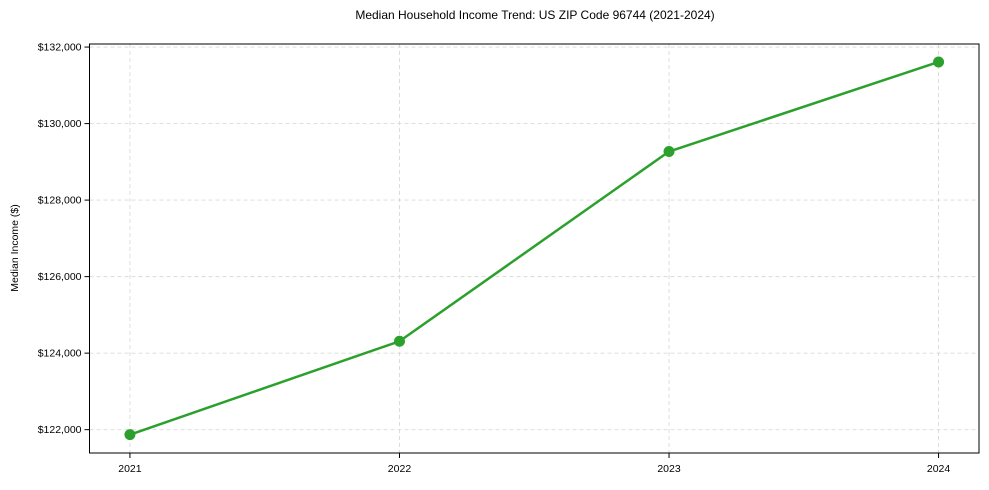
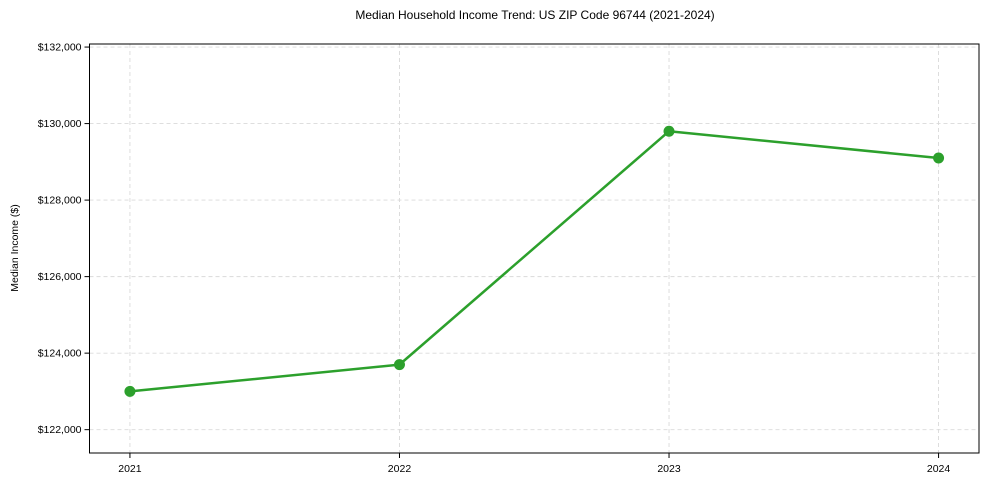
2021: $121900 -> $123000
2022: $124300 -> $123700
2023: $129300 -> $129800
2024: $131600 -> $129100
